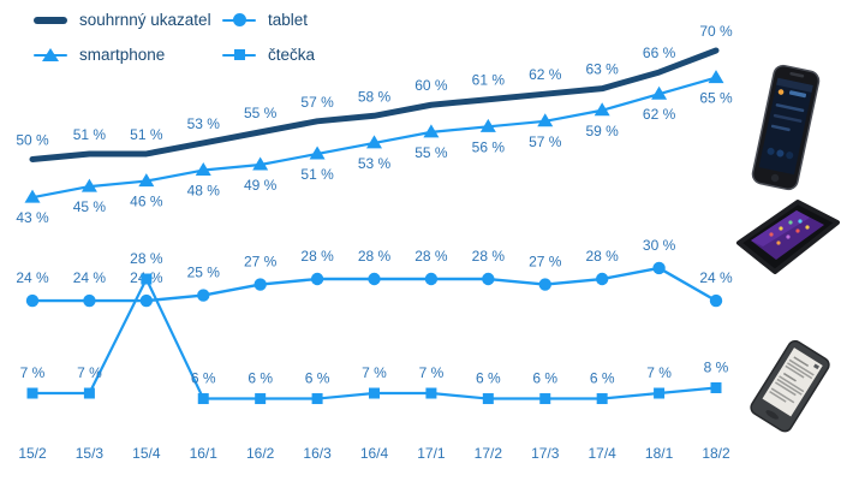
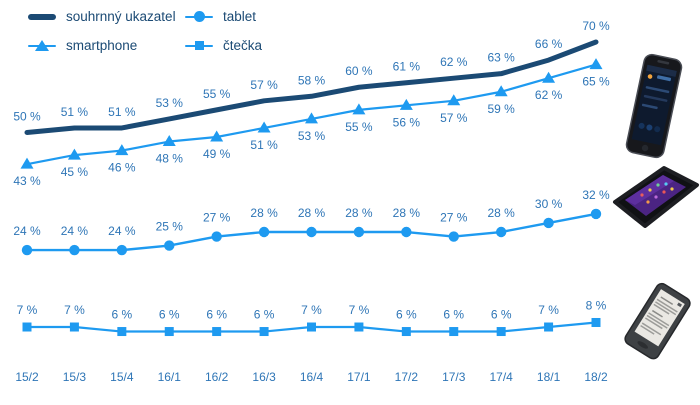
čtečka/15/4: 28 -> 6
tablet/18/2: 24 -> 32
